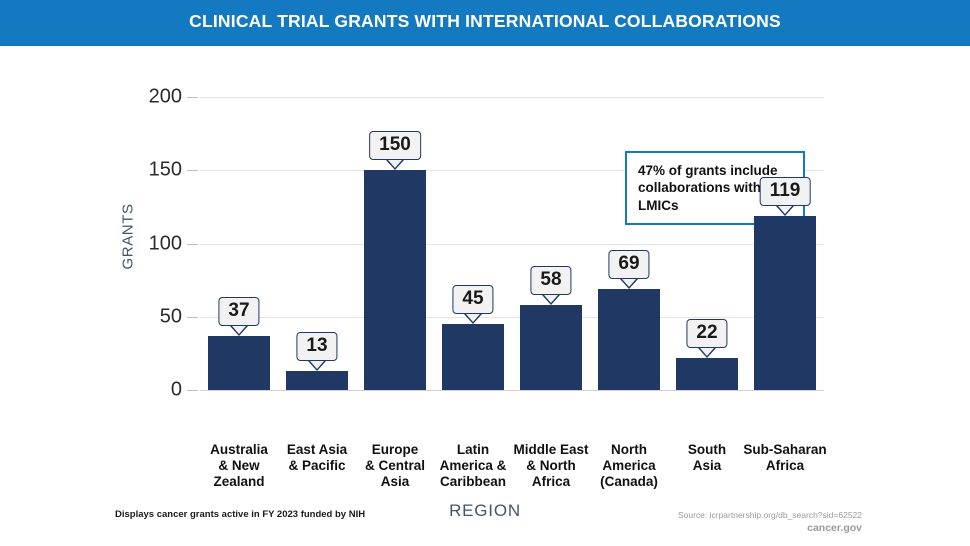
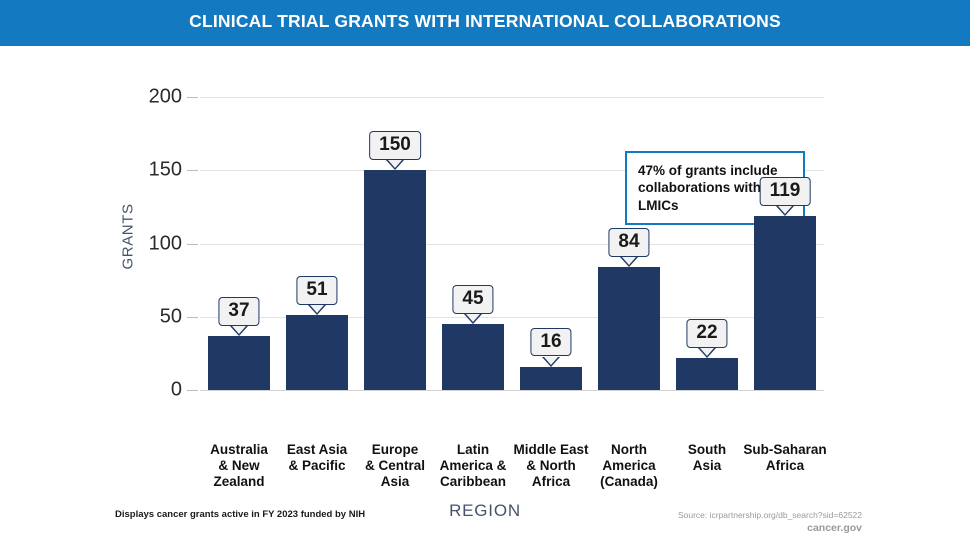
East Asia & Pacific: 13 -> 51
Middle East & North Africa: 58 -> 16
North America (Canada): 69 -> 84
